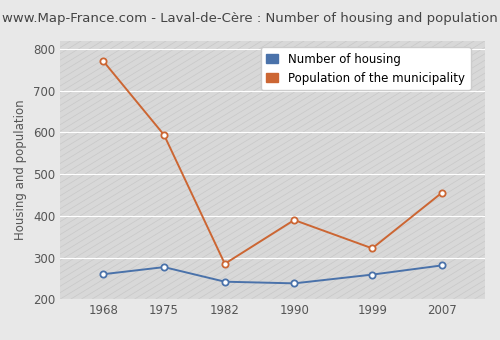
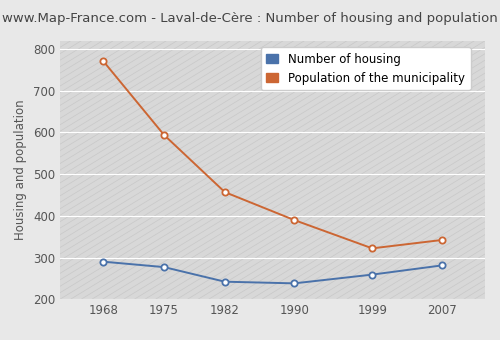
Number of housing/1968: 260 -> 290
Population of the municipality/1982: 285 -> 457
Population of the municipality/2007: 455 -> 342
